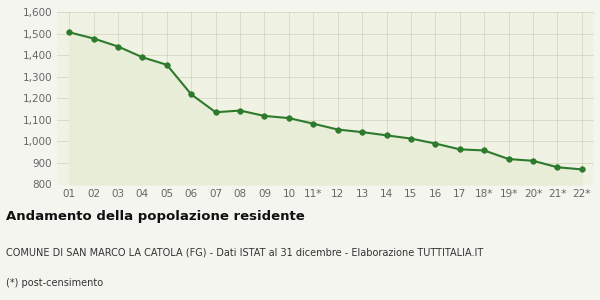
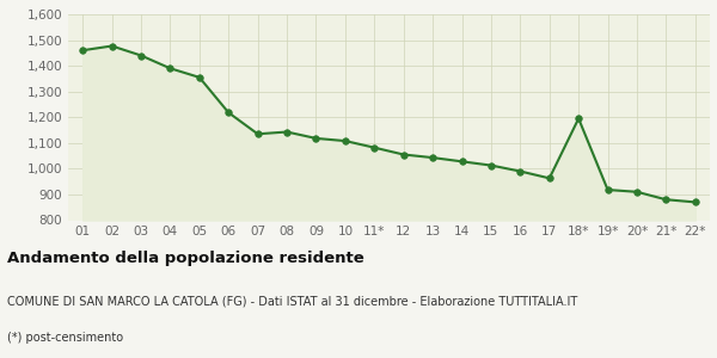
01: 1,506 -> 1,460
18*: 958 -> 1,195
